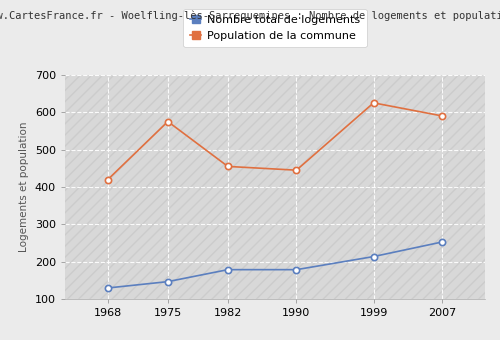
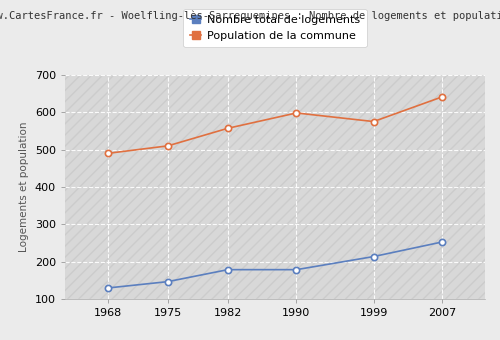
Population de la commune/1968: 420 -> 490
Population de la commune/1975: 575 -> 510
Population de la commune/1982: 455 -> 557
Population de la commune/1990: 445 -> 598
Population de la commune/1999: 625 -> 575
Population de la commune/2007: 590 -> 641
